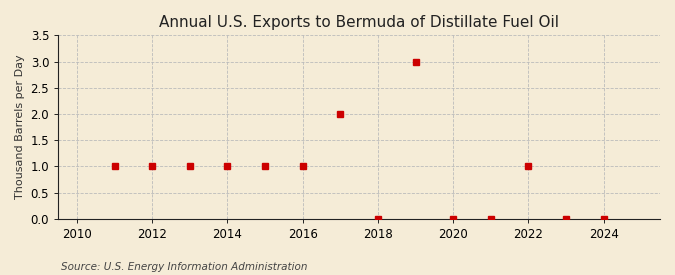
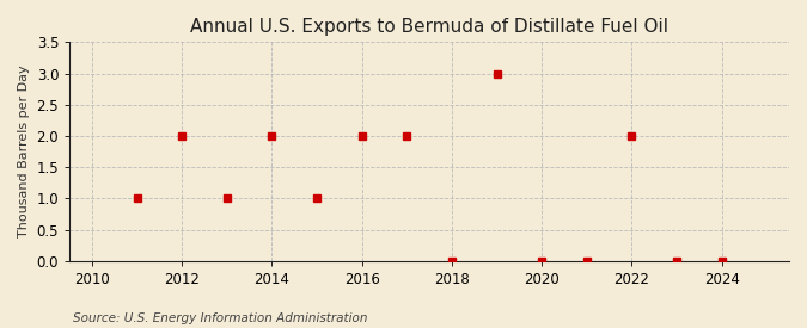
2012: 1 -> 2
2014: 1 -> 2
2016: 1 -> 2
2022: 1 -> 2
